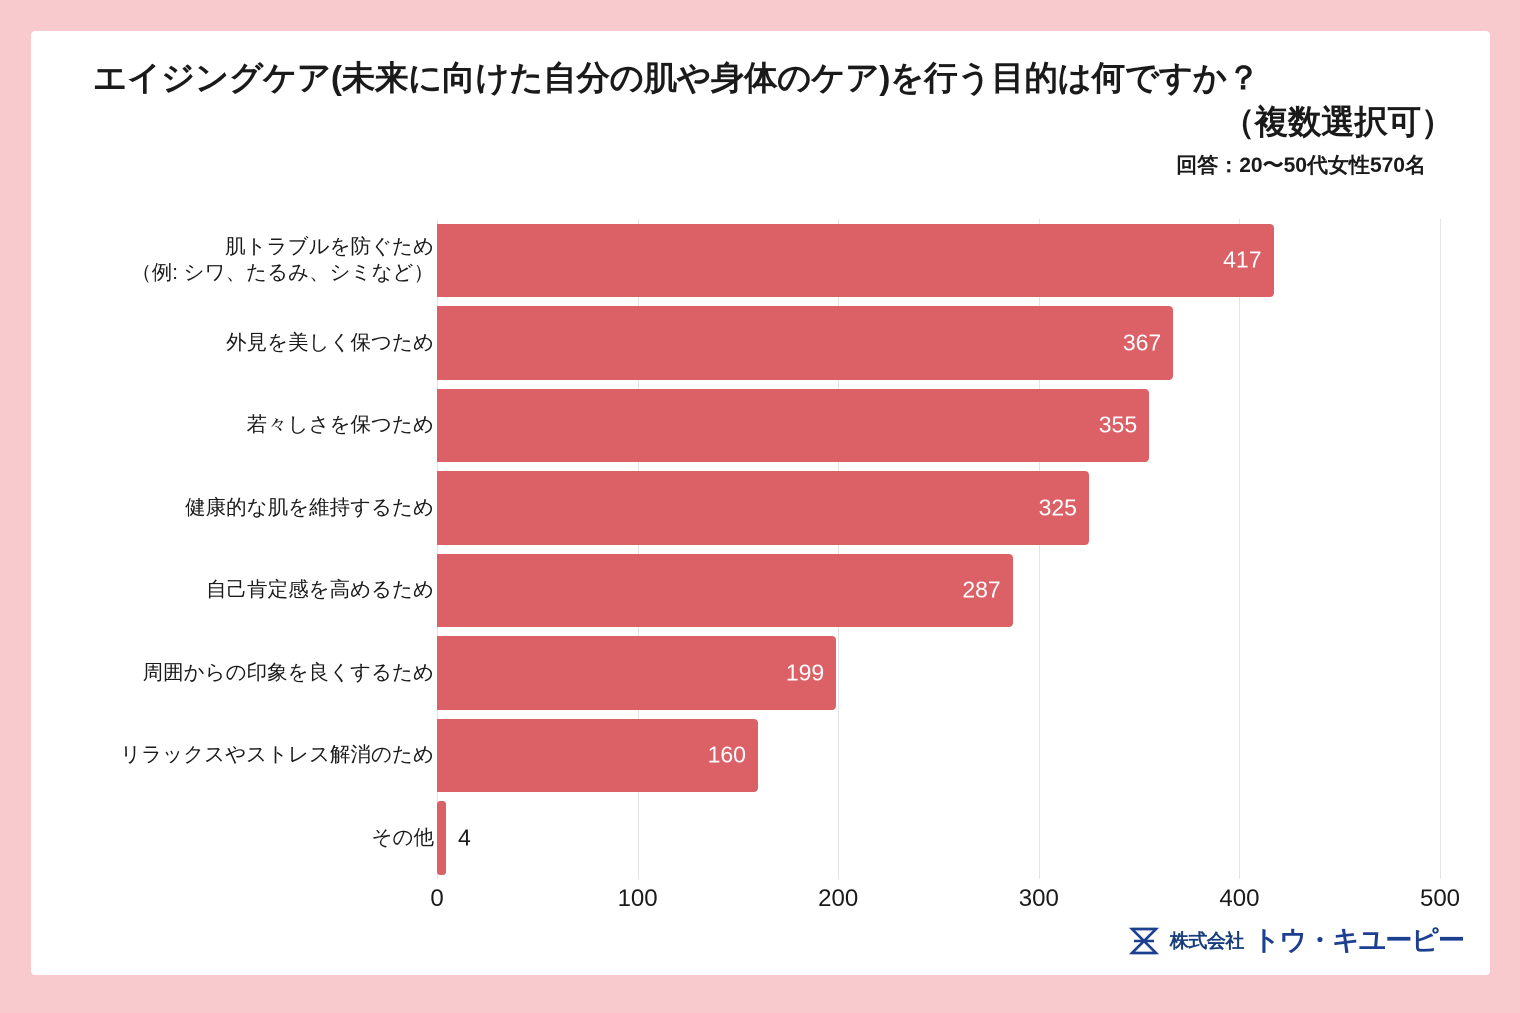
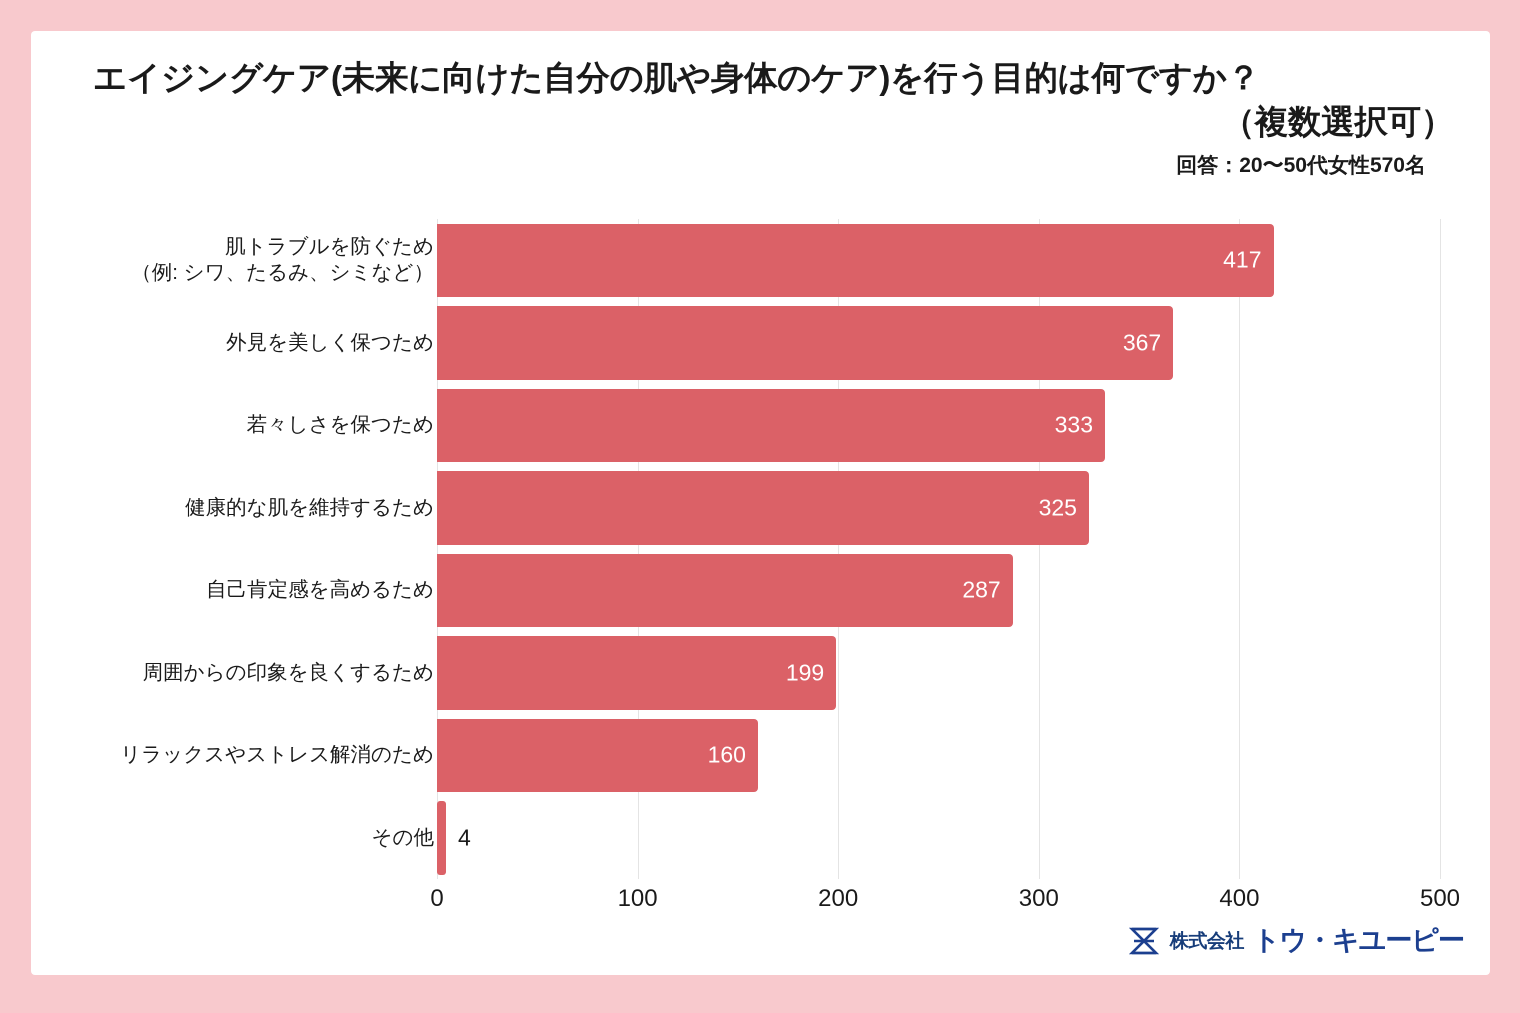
若々しさを保つため: 355 -> 333
